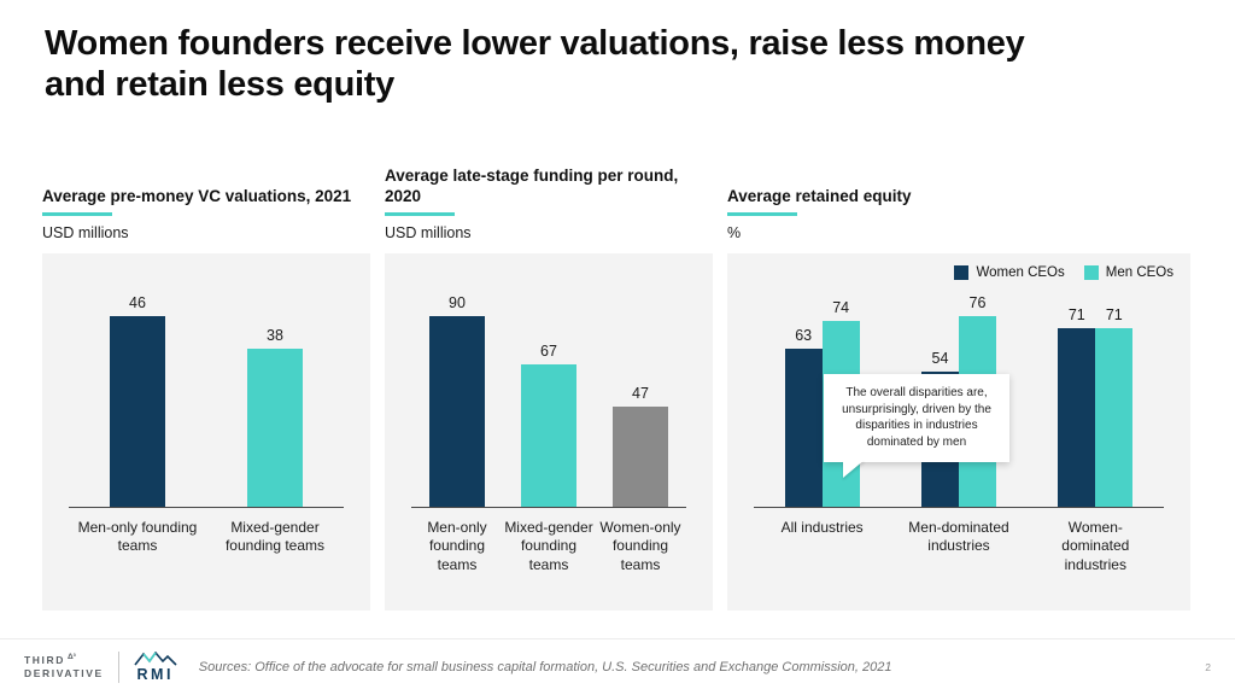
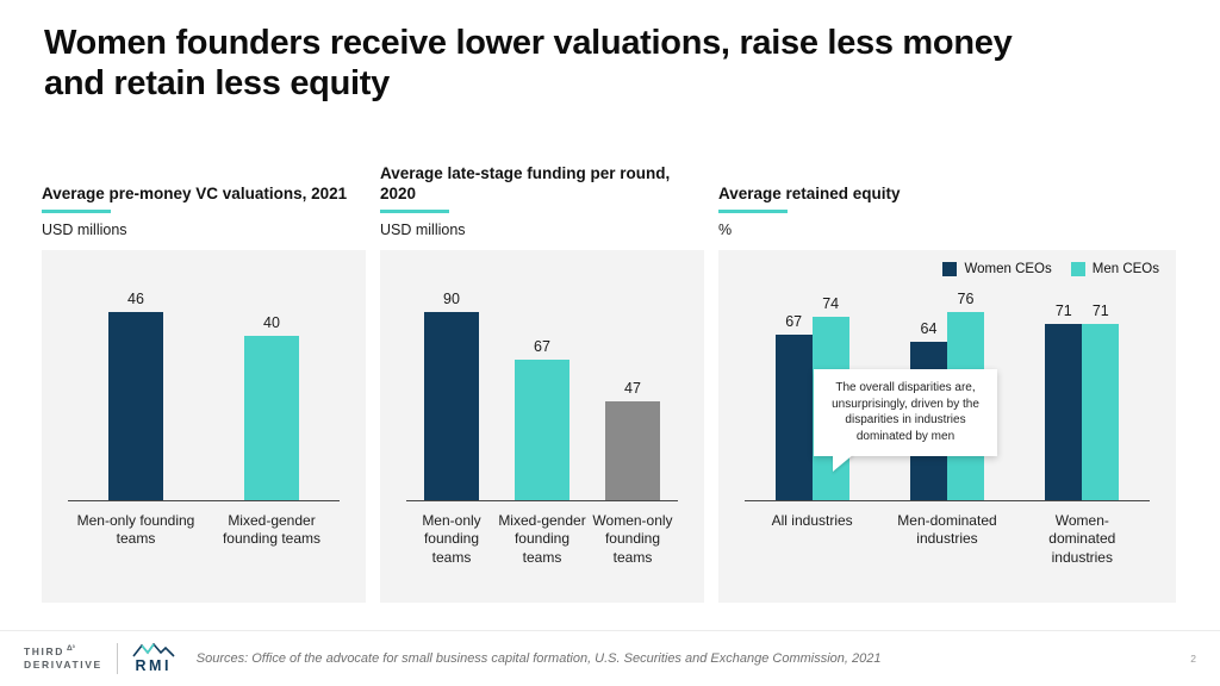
Average pre-money VC valuations, 2021/Mixed-gender founding teams: 38 -> 40
Average retained equity/Women CEOs/All industries: 63 -> 67
Average retained equity/Women CEOs/Men-dominated industries: 54 -> 64
